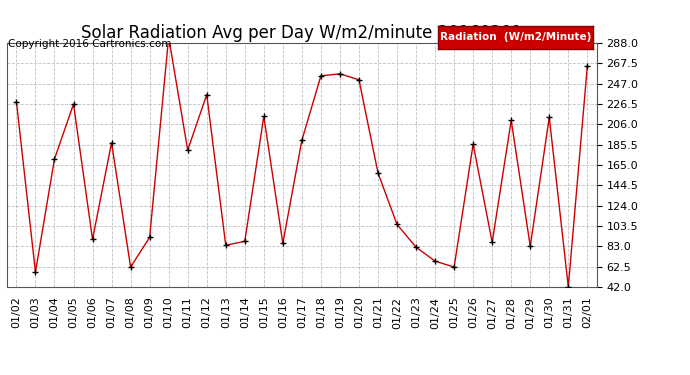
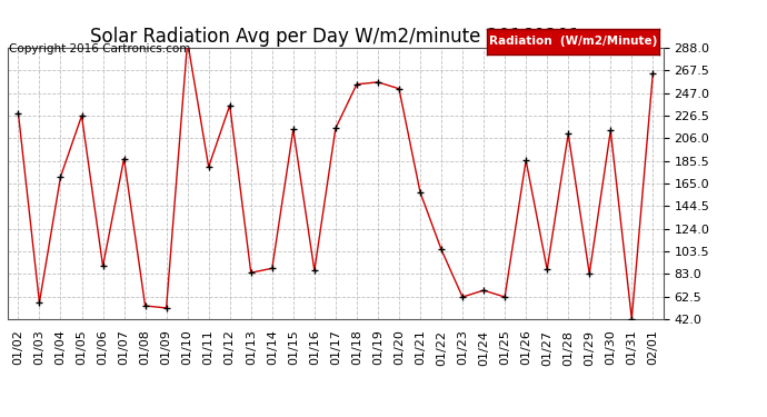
01/08: 62 -> 54
01/09: 92 -> 52
01/17: 190 -> 215
01/23: 82 -> 62
